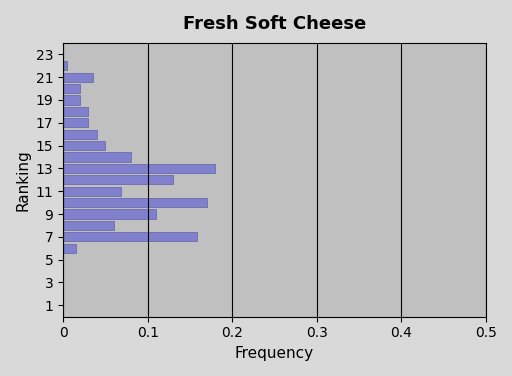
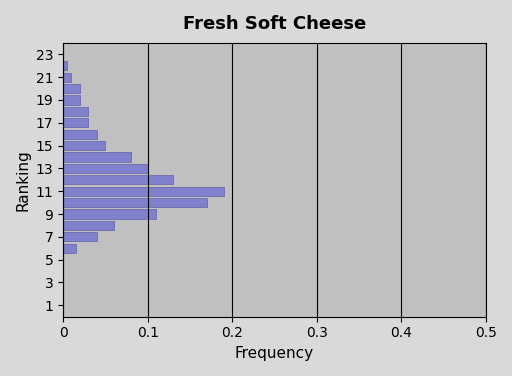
21: 0.036 -> 0.010
13: 0.180 -> 0.100
11: 0.068 -> 0.190
7: 0.158 -> 0.040
